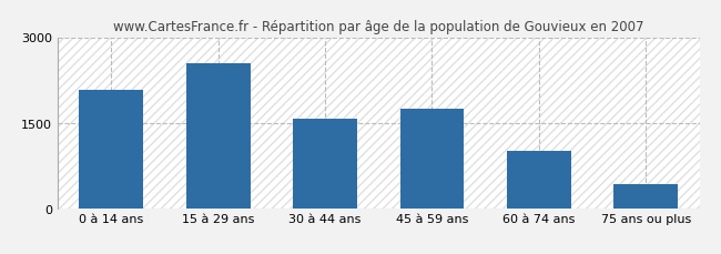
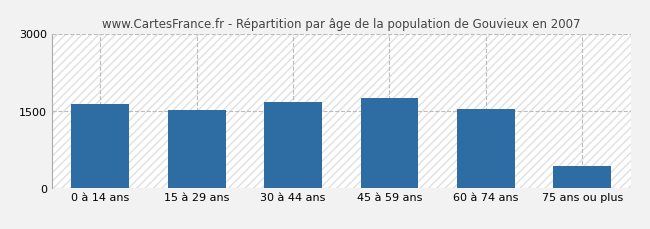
0 à 14 ans: 2080 -> 1630
15 à 29 ans: 2540 -> 1510
30 à 44 ans: 1560 -> 1670
60 à 74 ans: 1000 -> 1530
